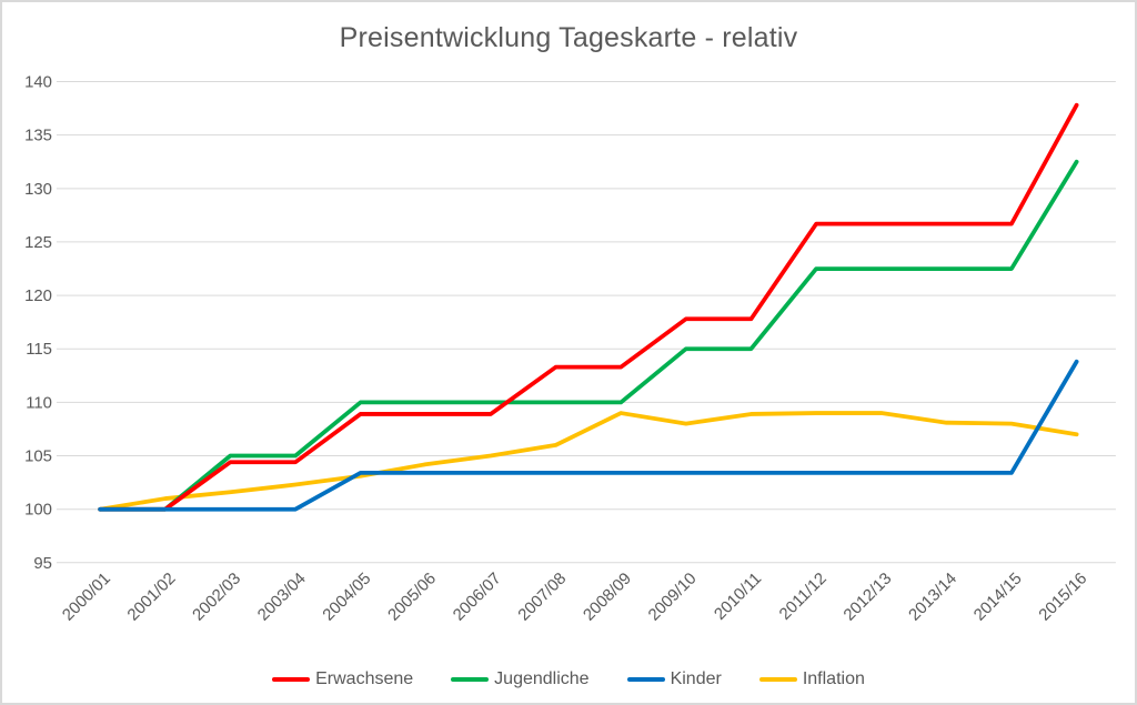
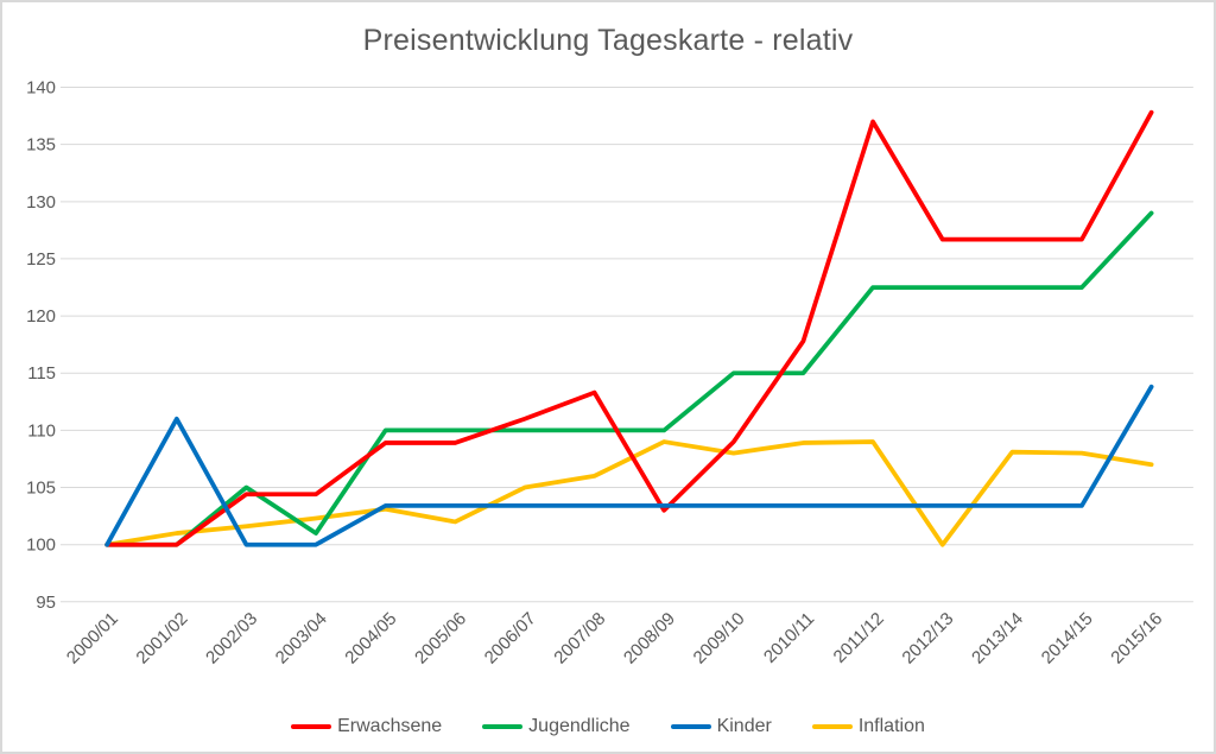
Kinder/2001/02: 100 -> 111
Jugendliche/2003/04: 105 -> 101
Inflation/2005/06: 104 -> 102
Erwachsene/2006/07: 109 -> 111
Erwachsene/2008/09: 113 -> 103
Erwachsene/2009/10: 118 -> 109
Erwachsene/2011/12: 127 -> 137
Inflation/2012/13: 109 -> 100
Jugendliche/2015/16: 132 -> 129
